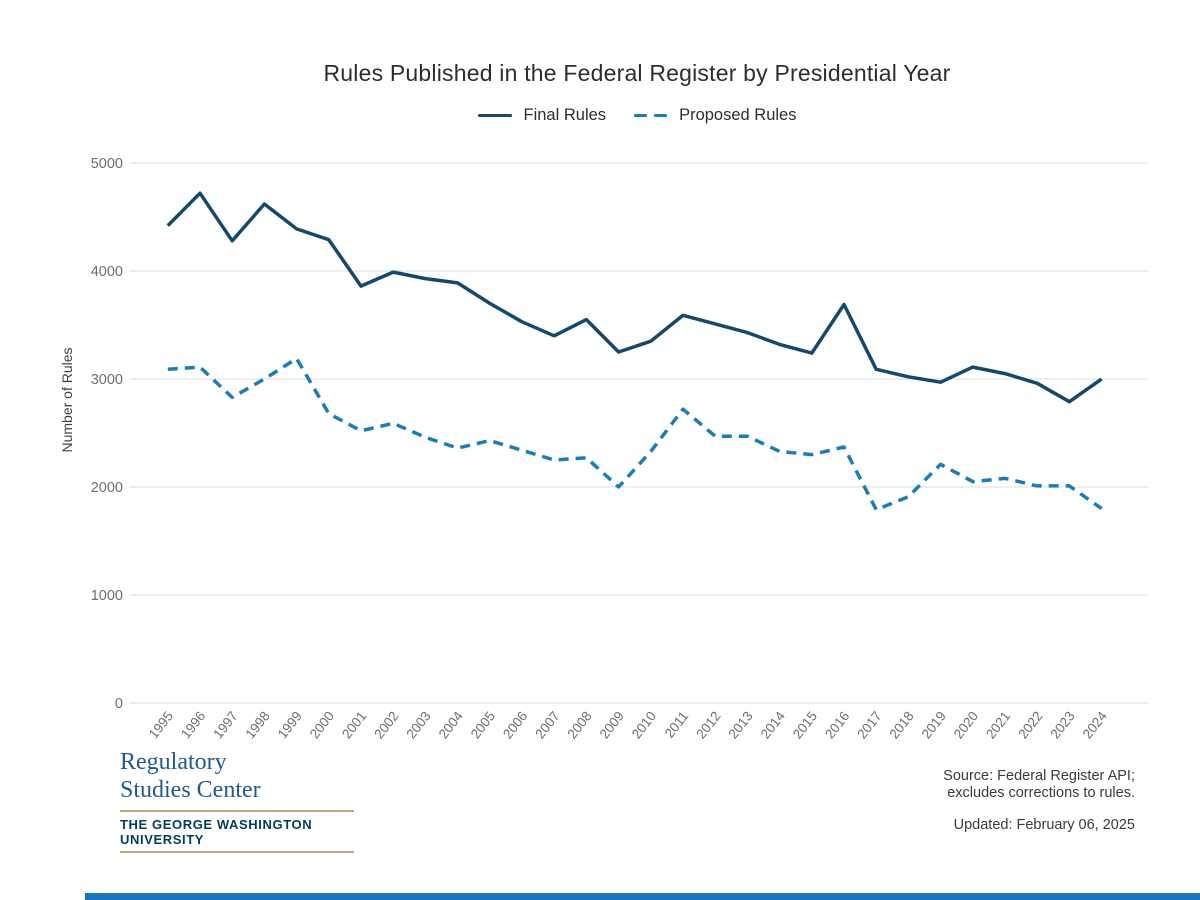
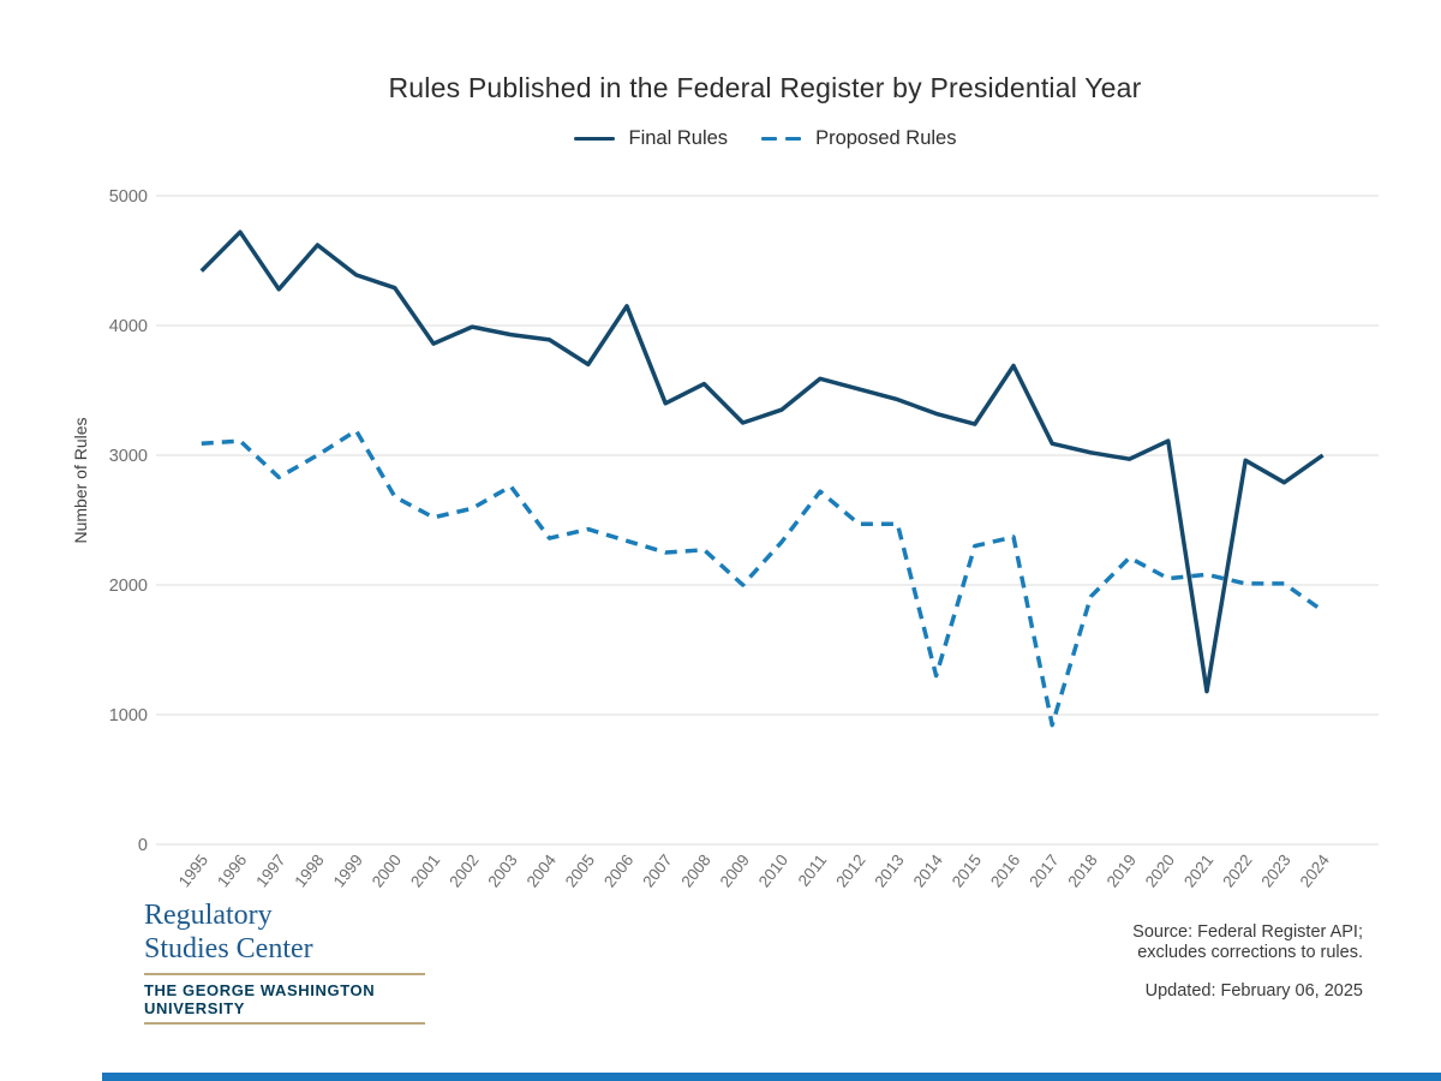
Proposed Rules/2003: 2460 -> 2760
Final Rules/2006: 3530 -> 4150
Proposed Rules/2014: 2330 -> 1300
Proposed Rules/2017: 1790 -> 920
Final Rules/2021: 3050 -> 1180
